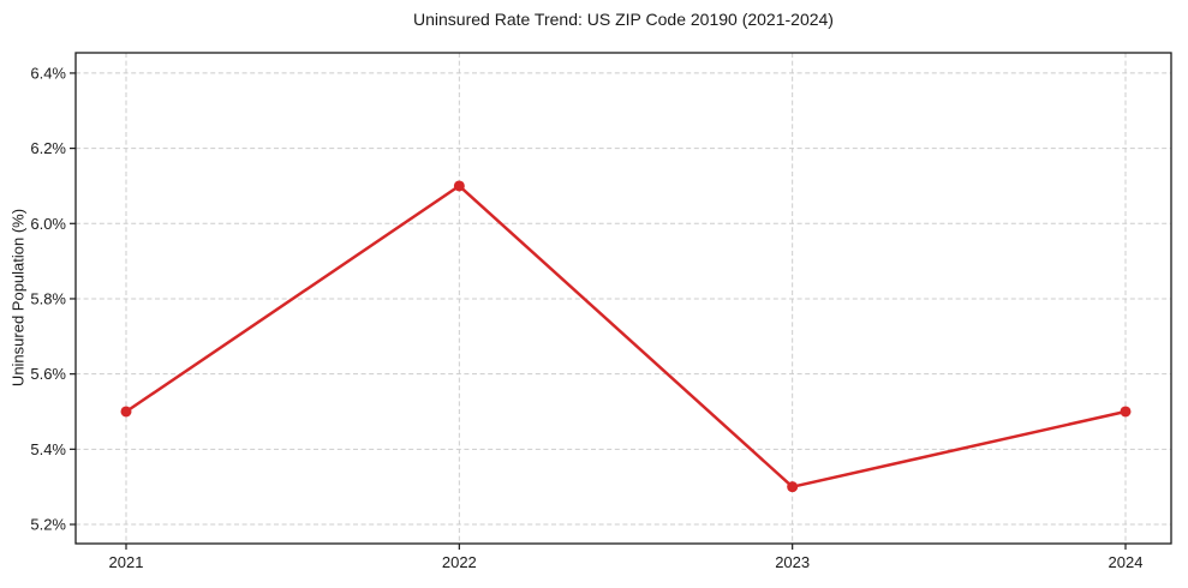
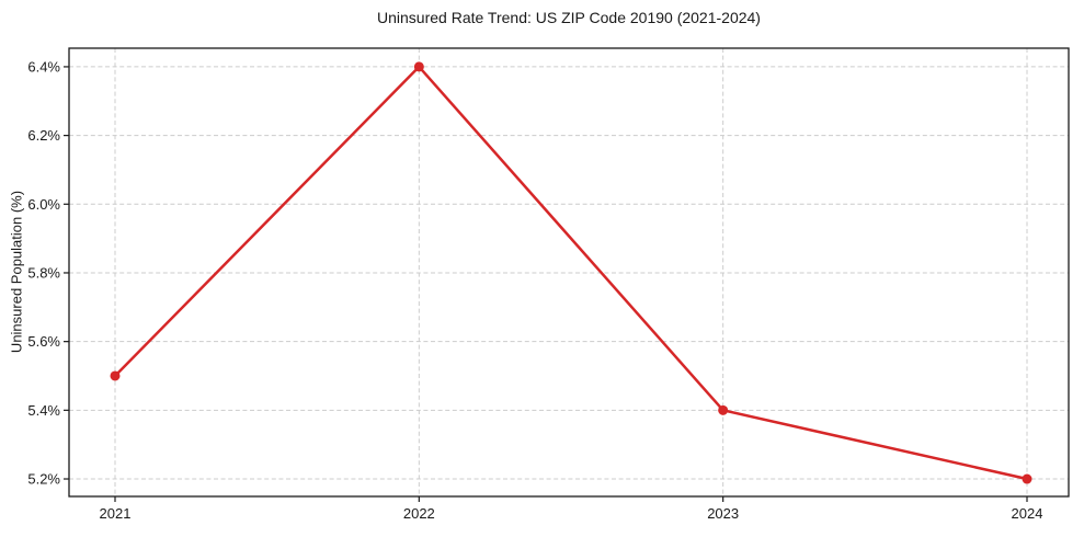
2022: 6.1% -> 6.4%
2023: 5.3% -> 5.4%
2024: 5.5% -> 5.2%
